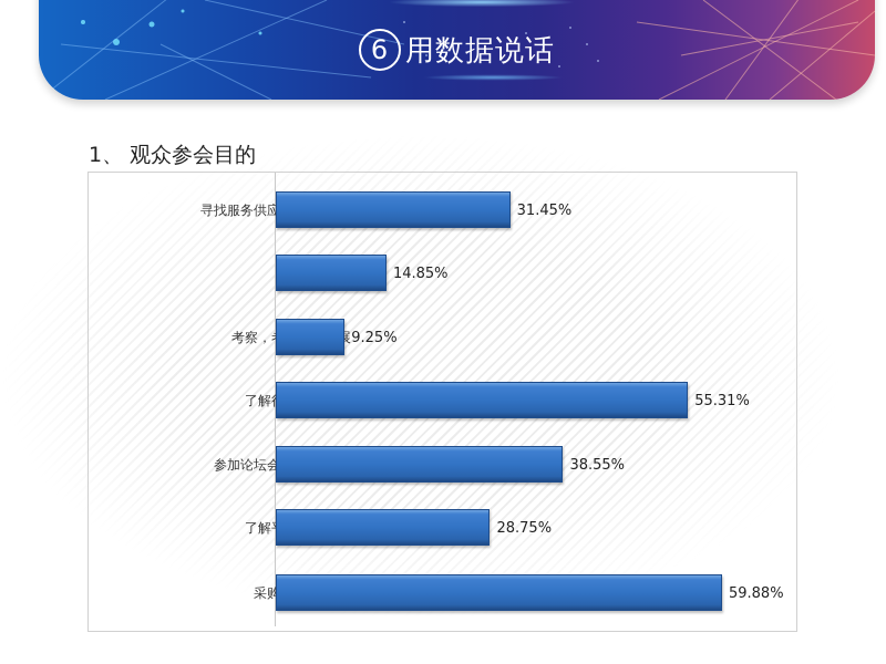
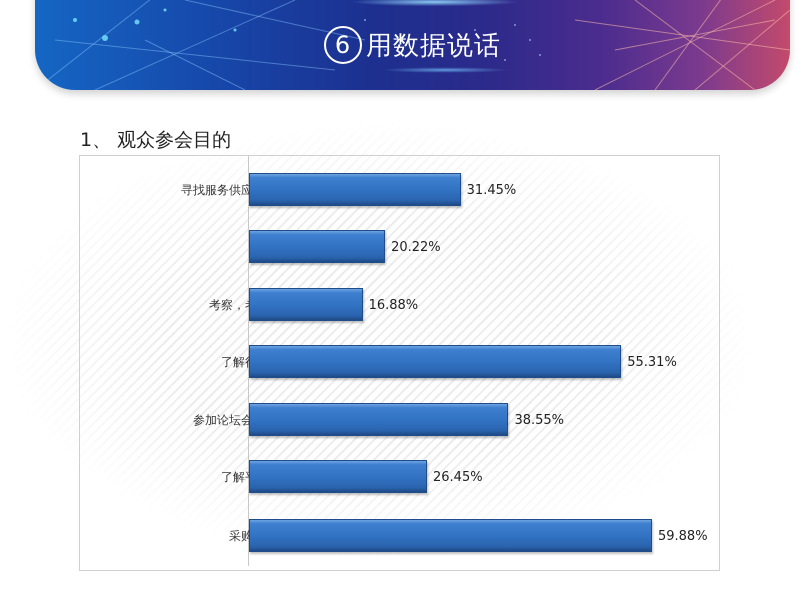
运营交流: 14.85% -> 20.22%
考察，考虑以后参展: 9.25% -> 16.88%
了解平台入驻事宜: 28.75% -> 26.45%
